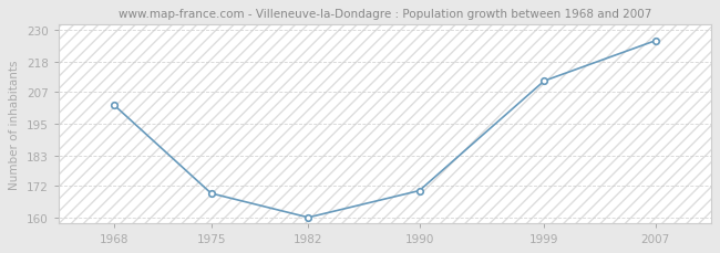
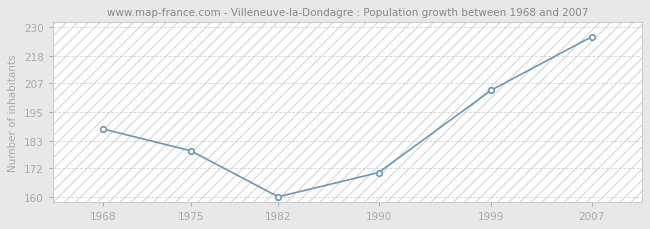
1968: 202 -> 188
1975: 169 -> 179
1999: 211 -> 204
